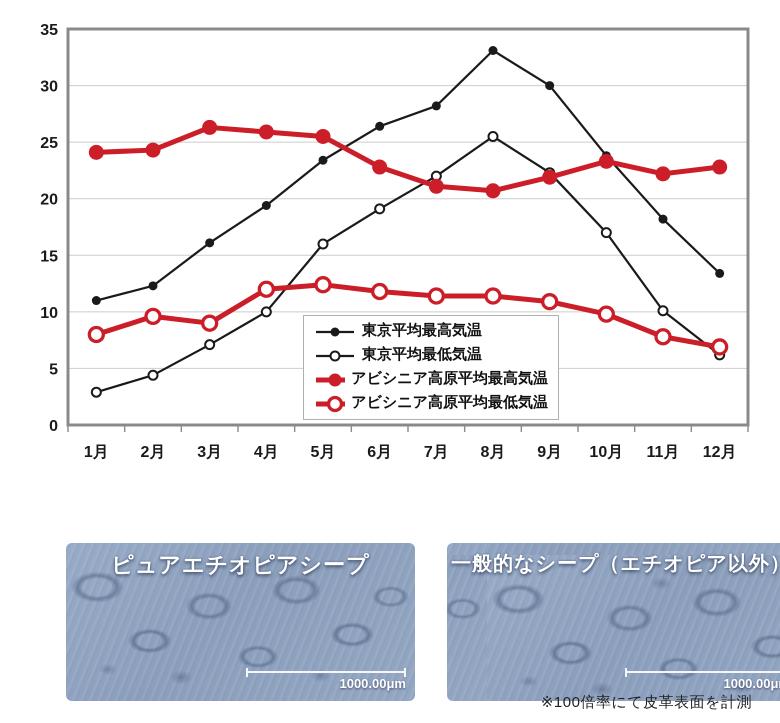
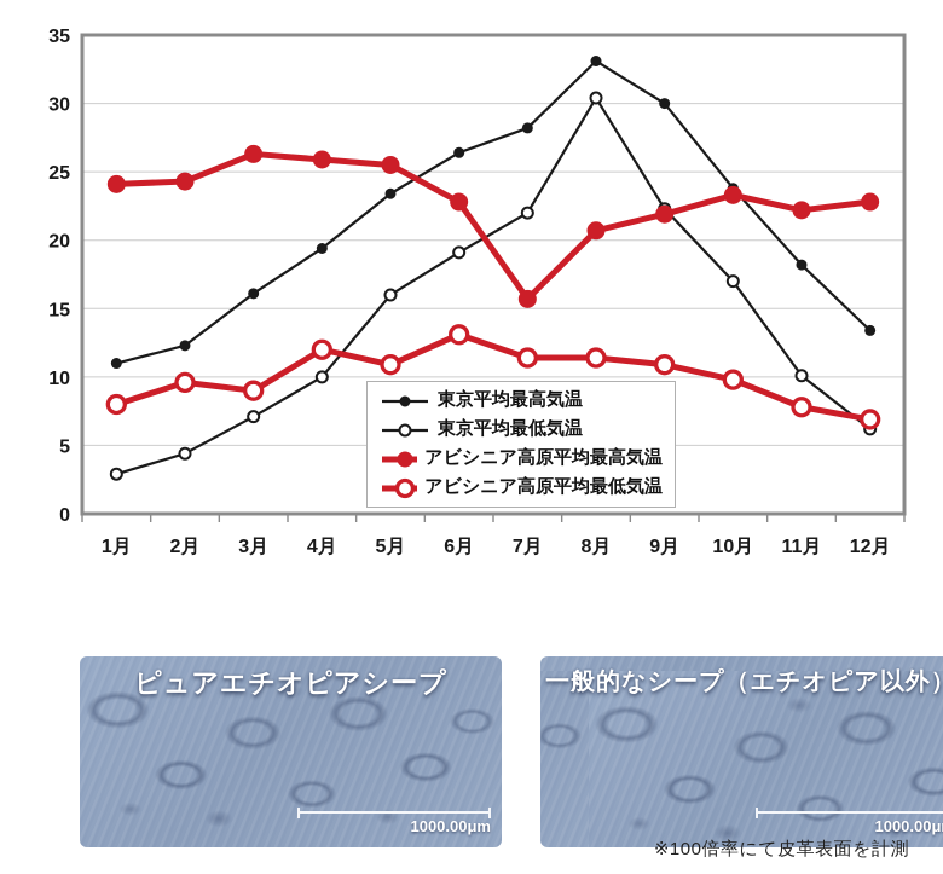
アビシニア高原平均最低気温/5月: 12.4 -> 10.9
アビシニア高原平均最低気温/6月: 11.8 -> 13.1
アビシニア高原平均最高気温/7月: 21.1 -> 15.7
東京平均最低気温/8月: 25.5 -> 30.4
